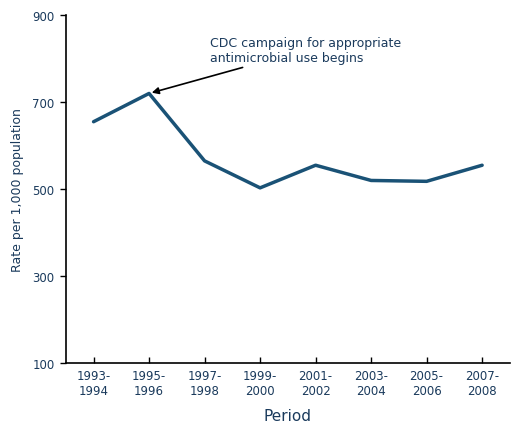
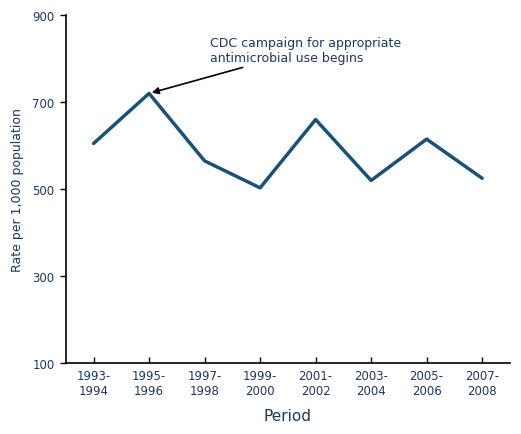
1993- 1994: 655 -> 605
2001- 2002: 555 -> 660
2005- 2006: 518 -> 615
2007- 2008: 555 -> 525
